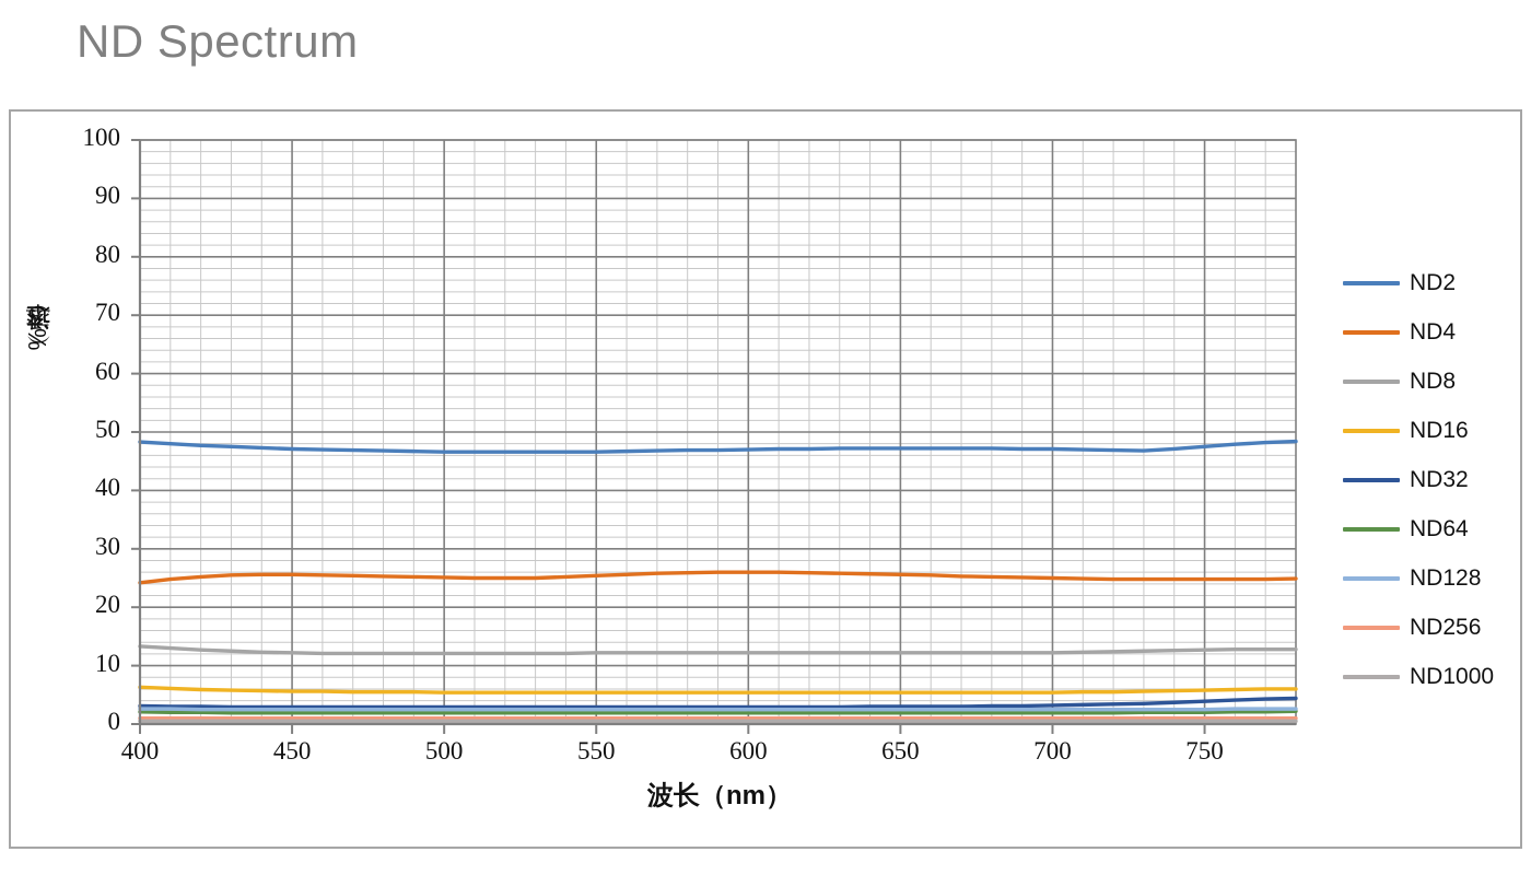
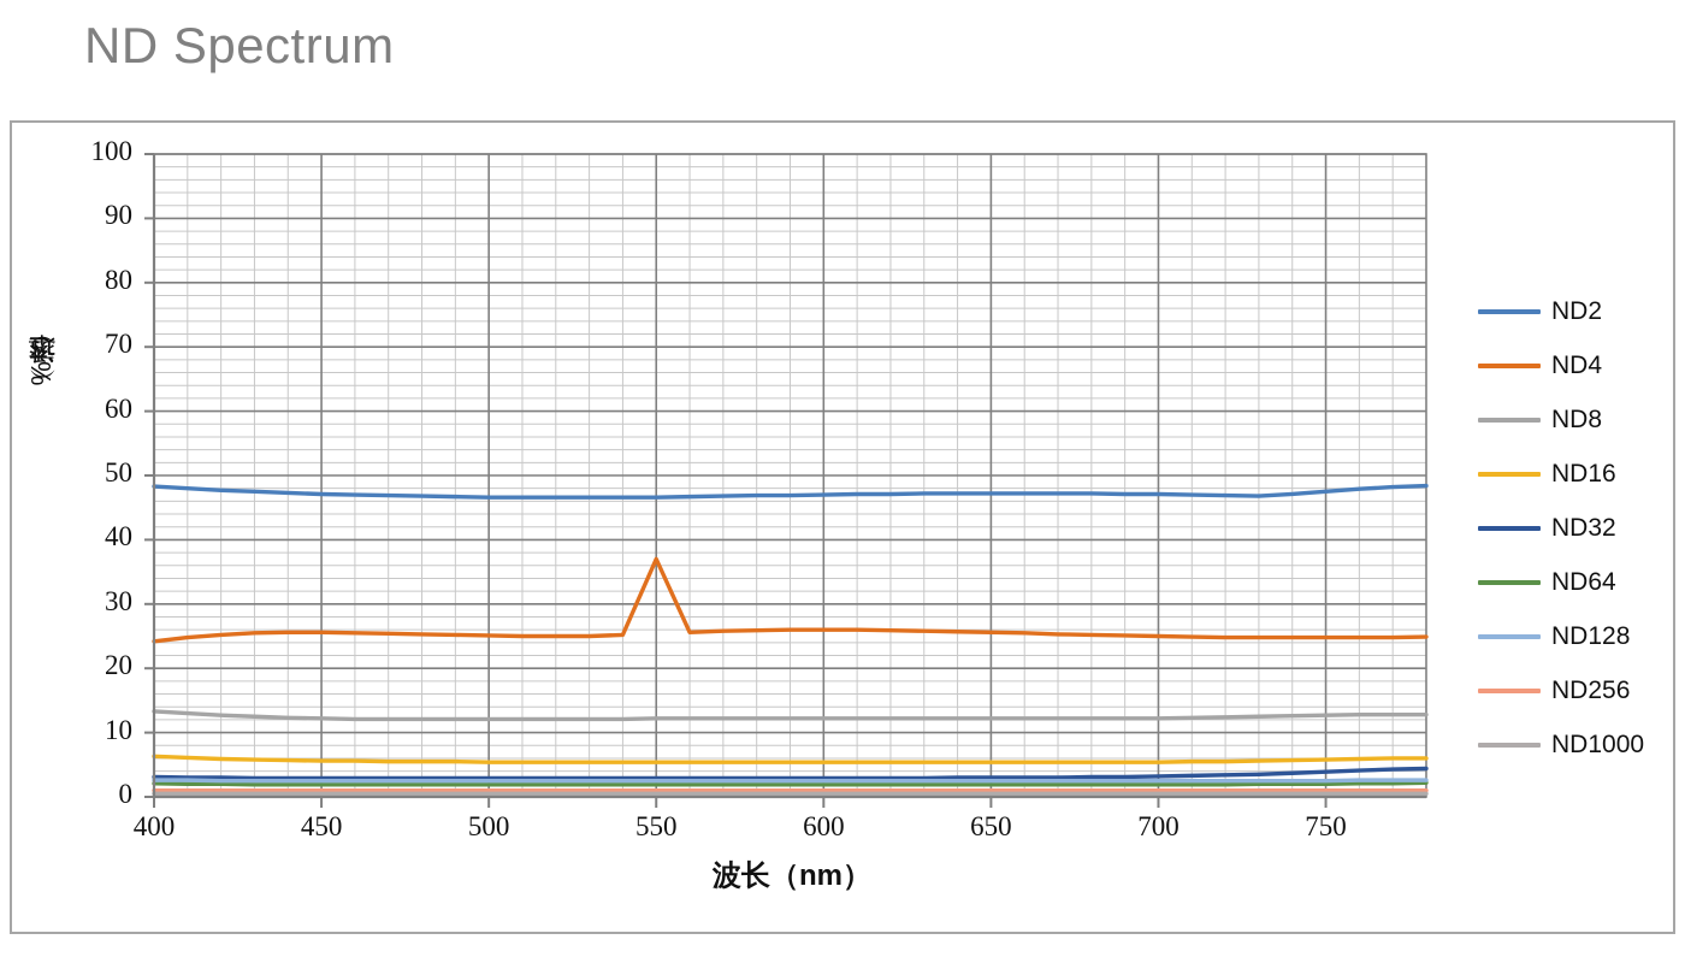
ND4/550: 25 -> 37
